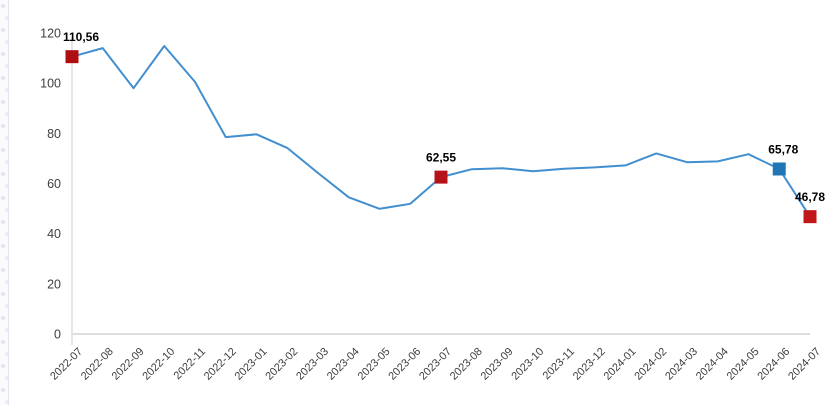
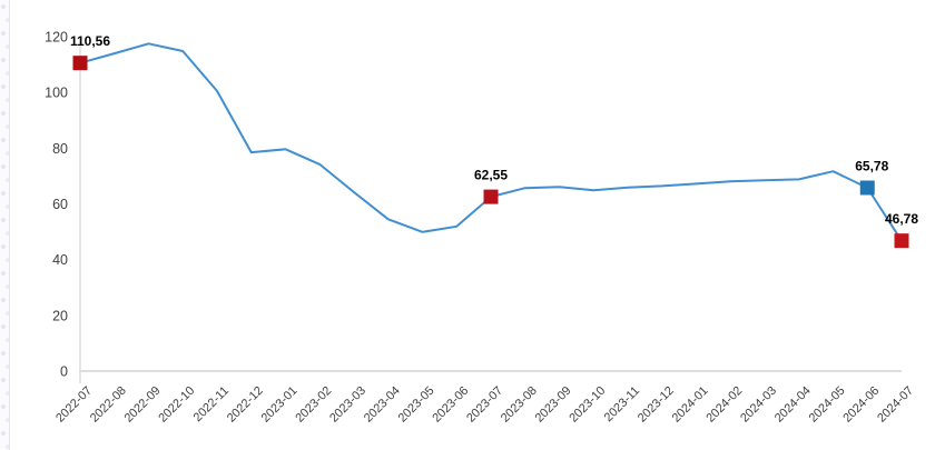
2022-09: 98 -> 118
2024-02: 72 -> 68
